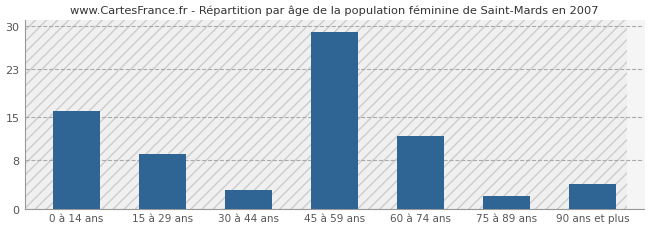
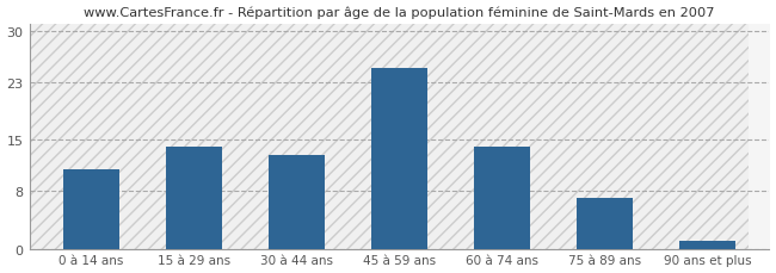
0 à 14 ans: 16 -> 11
15 à 29 ans: 9 -> 14
30 à 44 ans: 3 -> 13
45 à 59 ans: 29 -> 25
60 à 74 ans: 12 -> 14
75 à 89 ans: 2 -> 7
90 ans et plus: 4 -> 1
